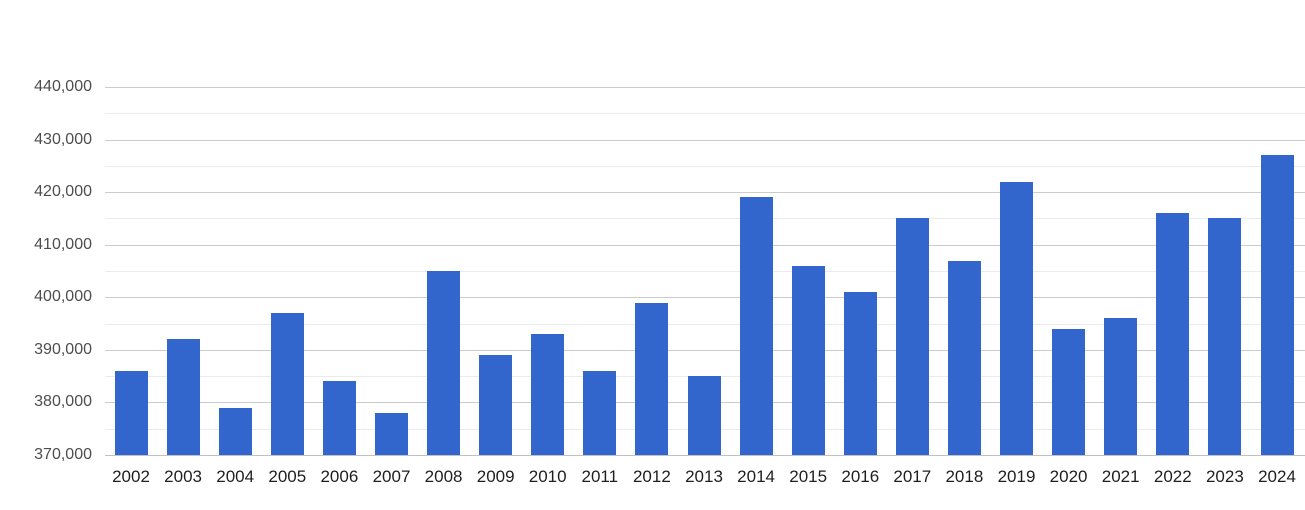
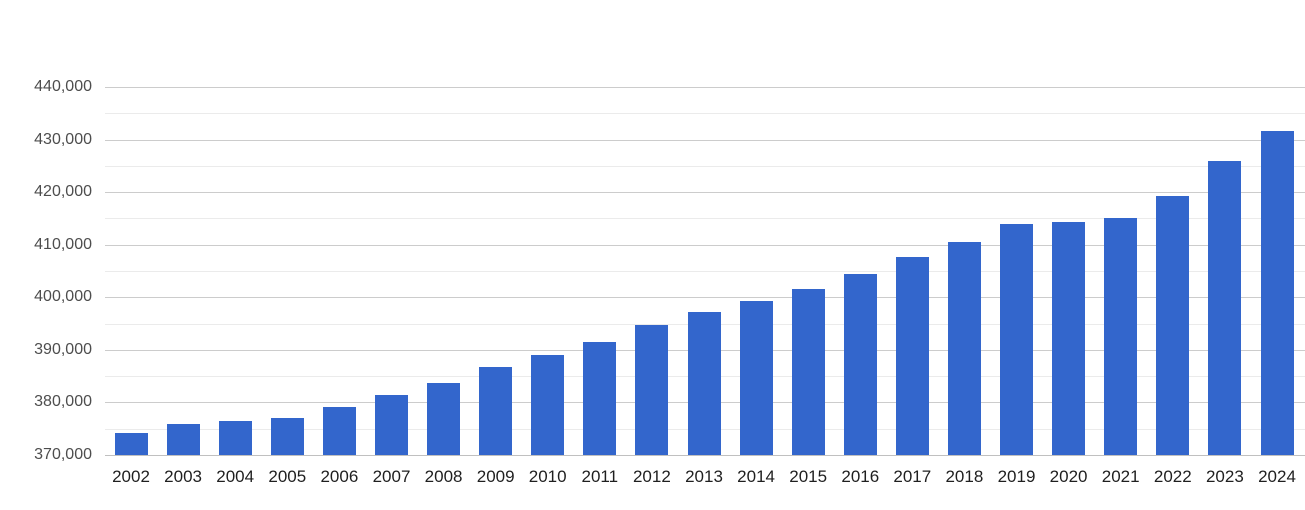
2002: 386000 -> 374000
2003: 392000 -> 376000
2004: 379000 -> 376000
2005: 397000 -> 377000
2006: 384000 -> 379000
2007: 378000 -> 381000
2008: 405000 -> 384000
2009: 389000 -> 387000
2010: 393000 -> 389000
2011: 386000 -> 392000
2012: 399000 -> 395000
2013: 385000 -> 397000
2014: 419000 -> 399000
2015: 406000 -> 402000
2016: 401000 -> 404000
2017: 415000 -> 408000
2018: 407000 -> 410000
2019: 422000 -> 414000
2020: 394000 -> 414000
2021: 396000 -> 415000
2022: 416000 -> 419000
2023: 415000 -> 426000
2024: 427000 -> 432000
